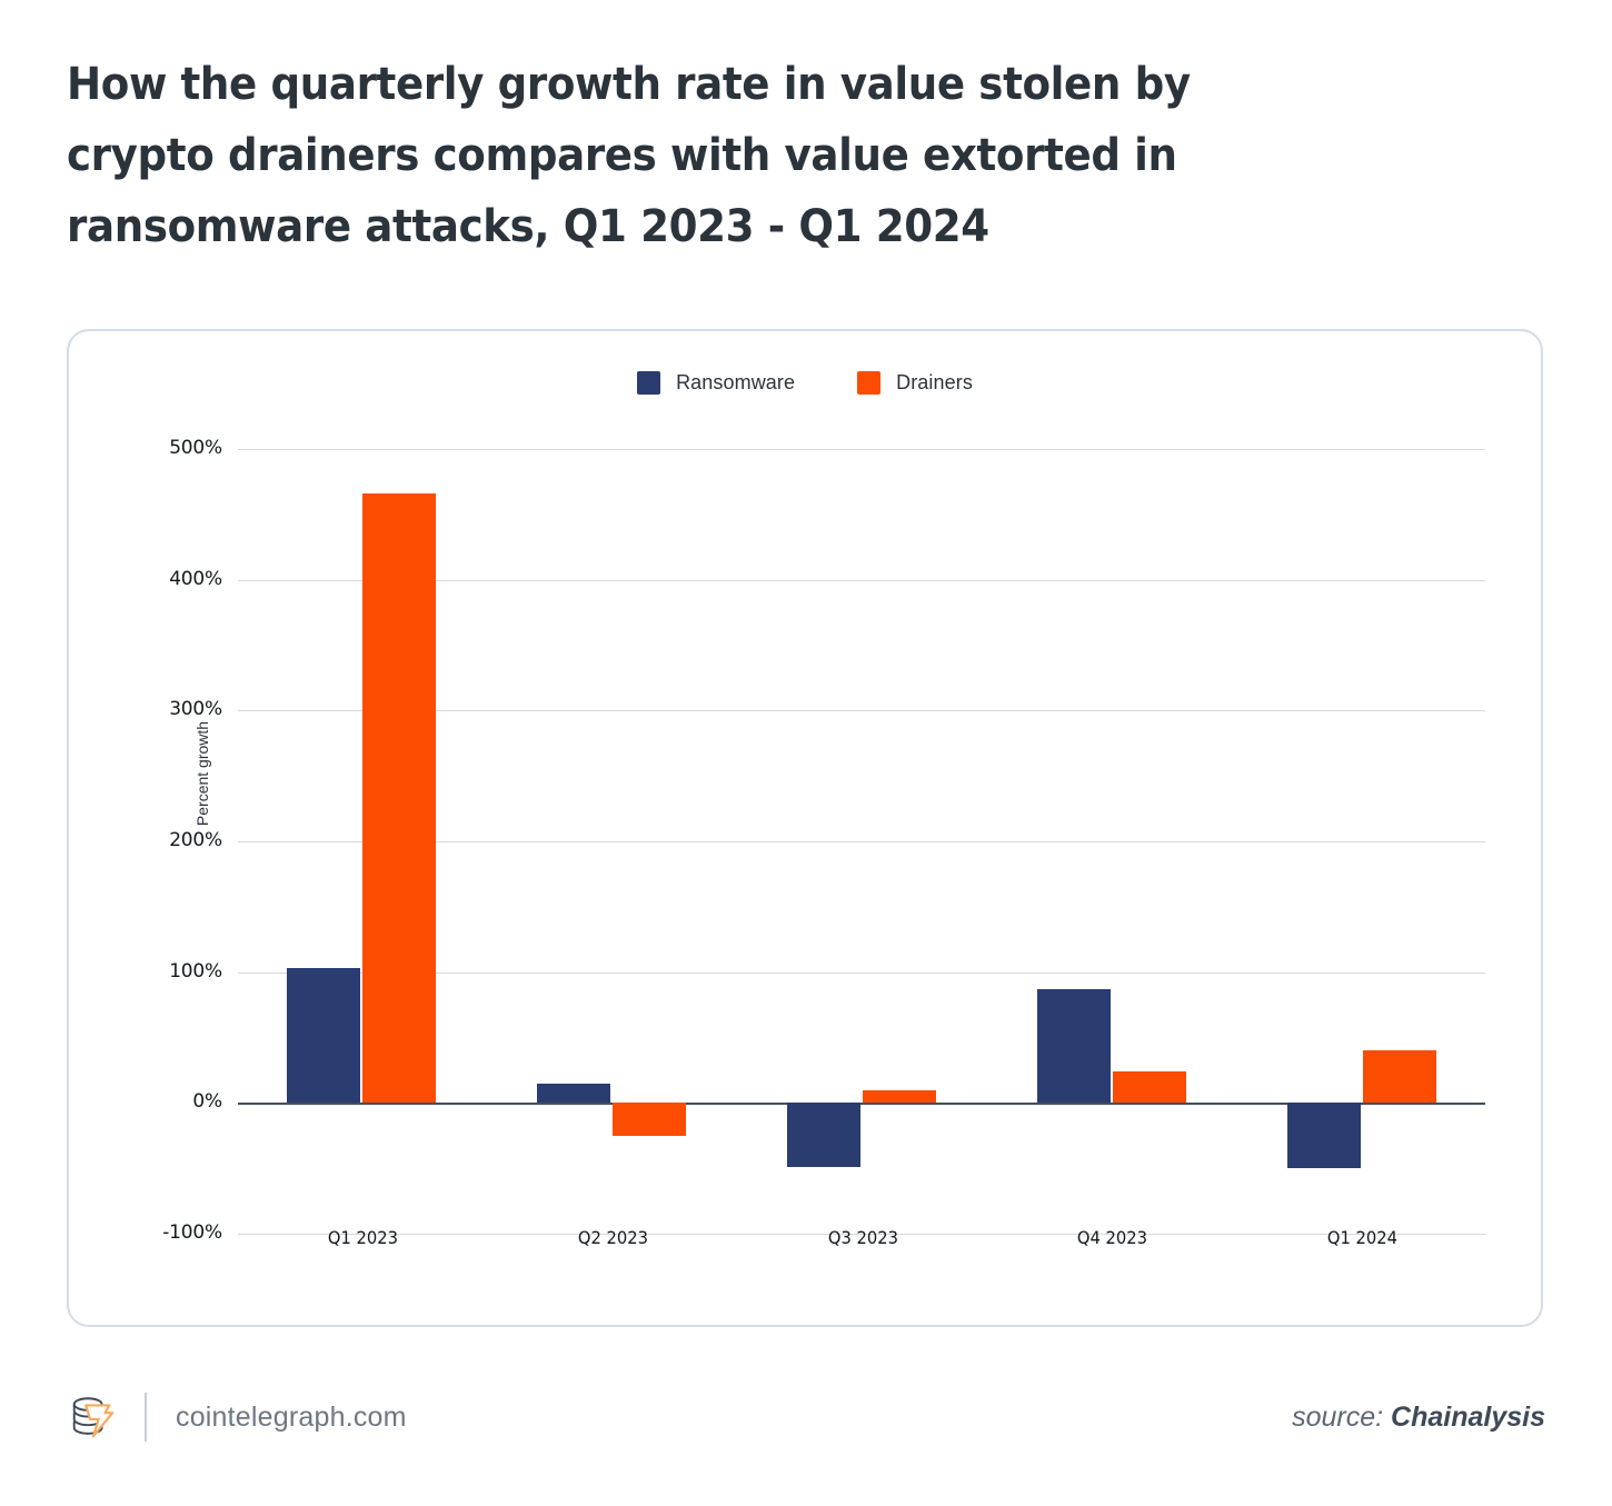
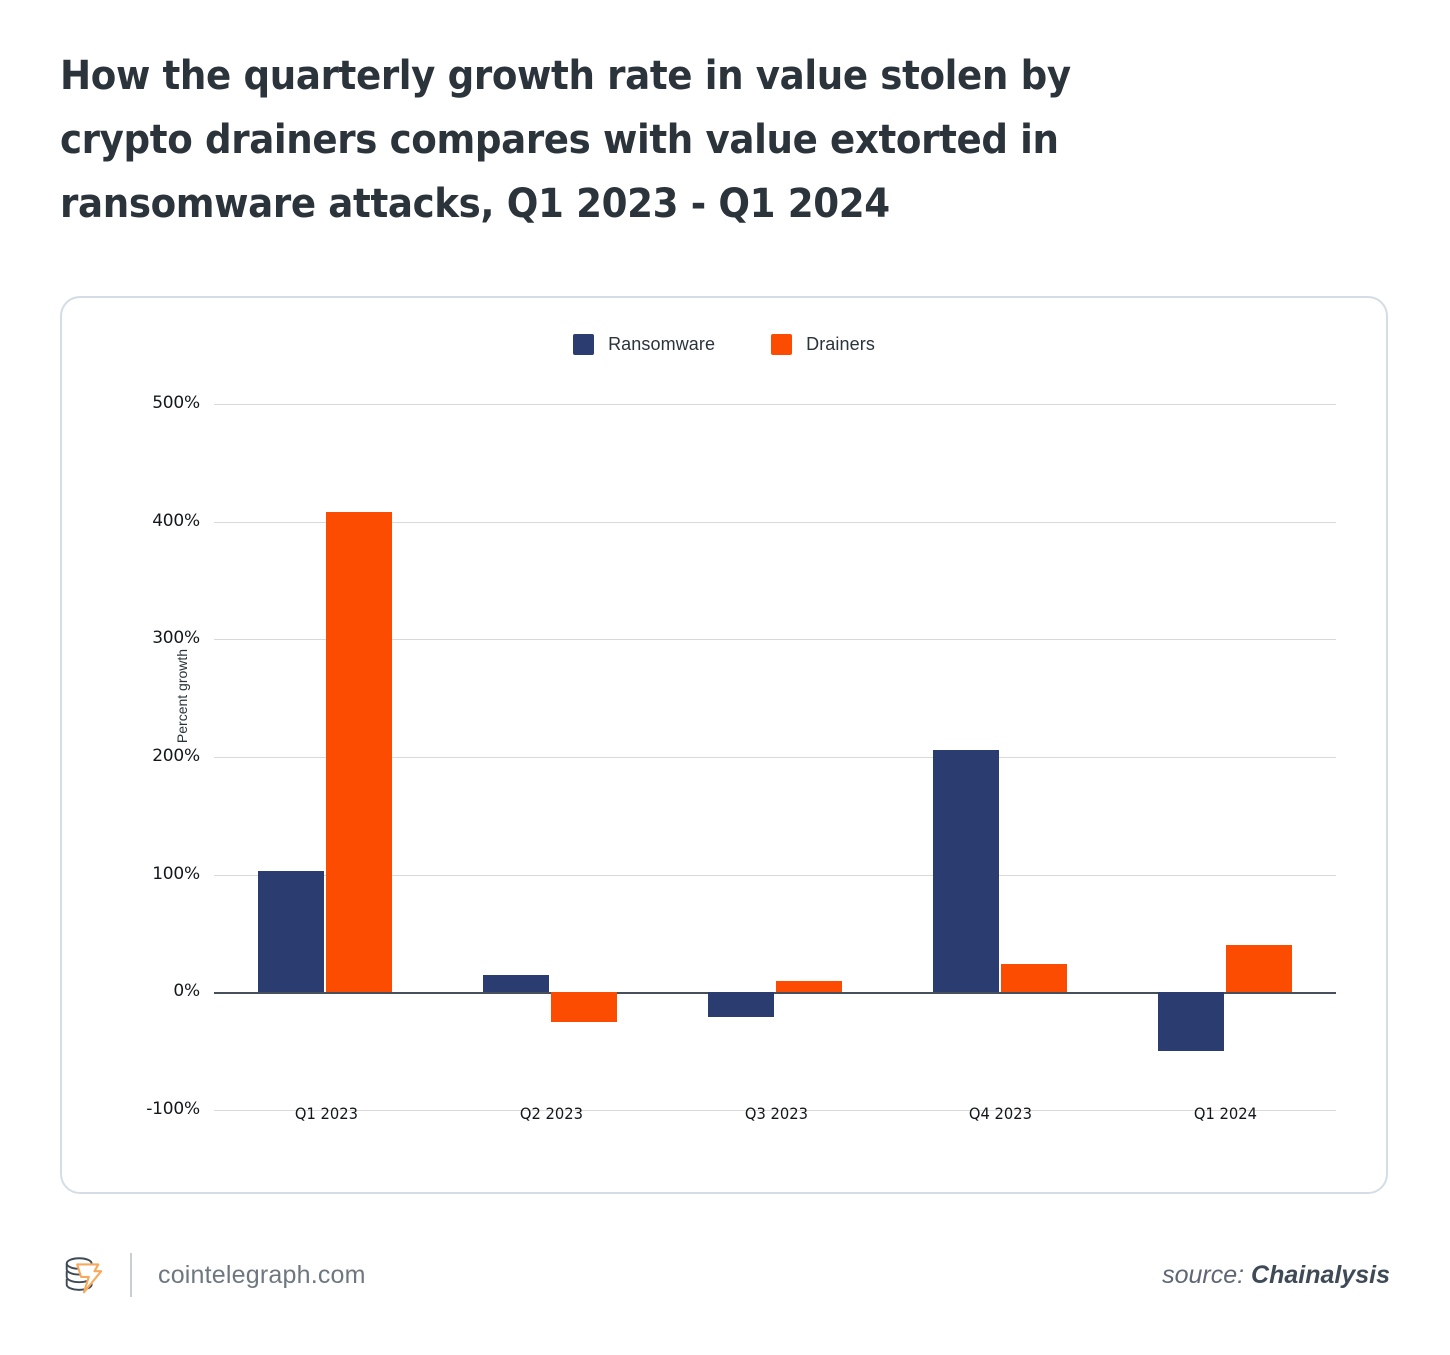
Drainers/Q1 2023: 466% -> 408%
Ransomware/Q3 2023: -49% -> -21%
Ransomware/Q4 2023: 87% -> 206%
